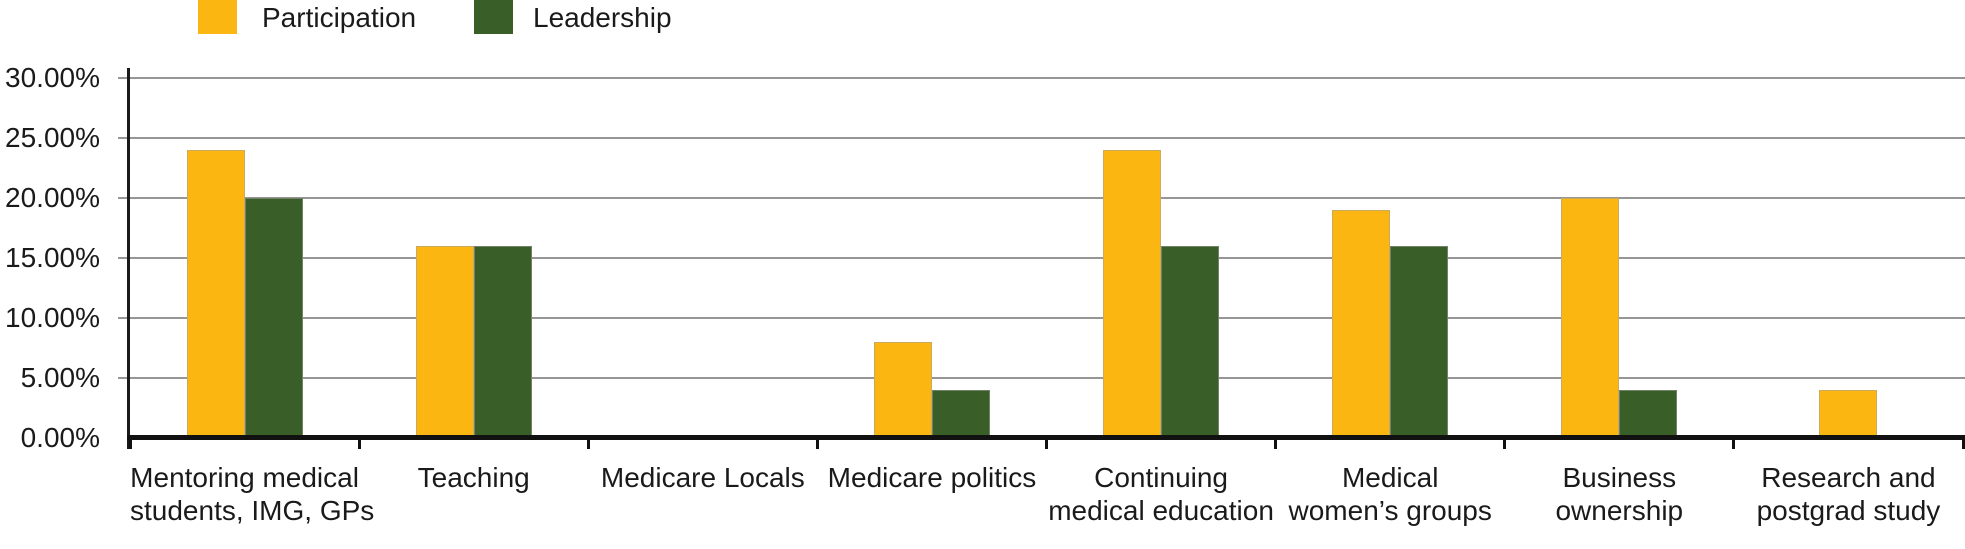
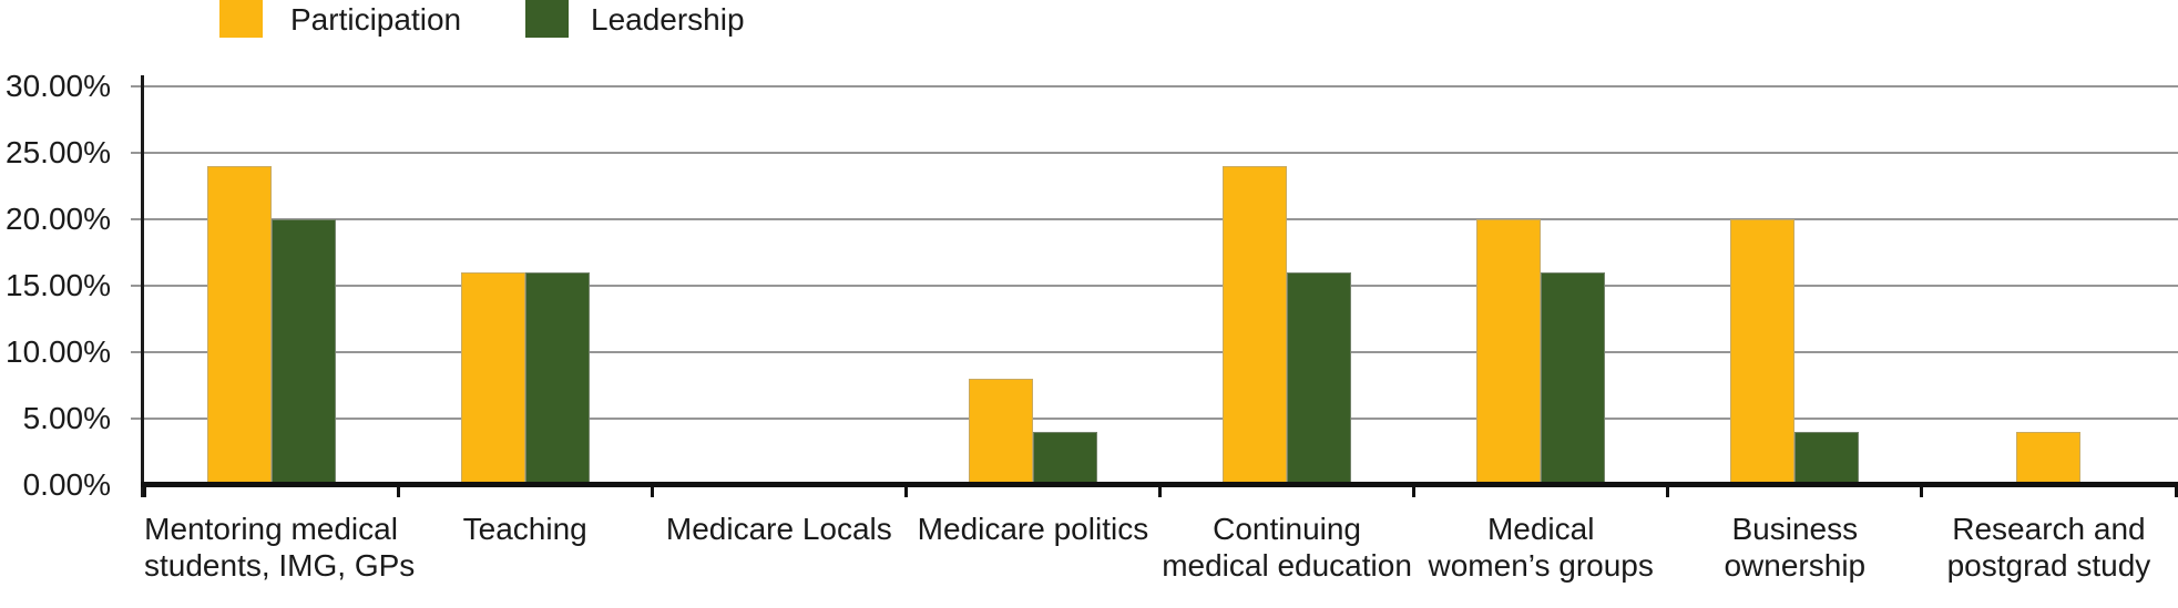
Participation/Medical women’s groups: 19% -> 20%
